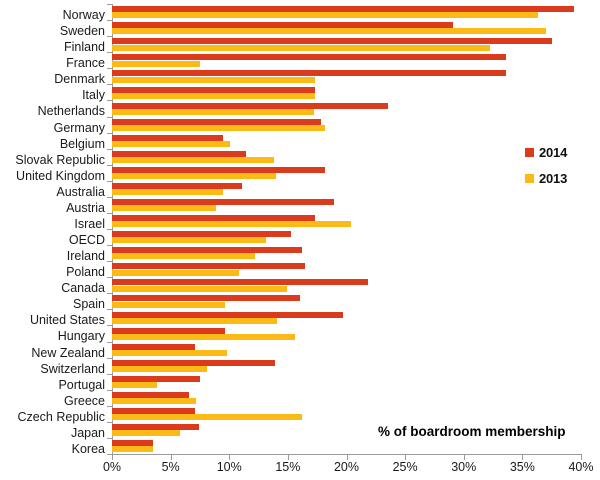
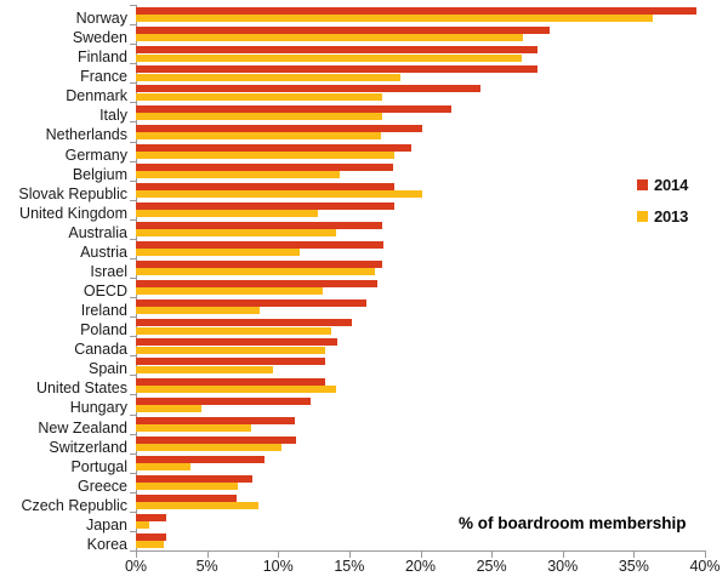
2013/Sweden: 37.0% -> 27.2%
2014/Finland: 37.5% -> 28.2%
2013/Finland: 32.2% -> 27.1%
2014/France: 33.6% -> 28.2%
2013/France: 7.5% -> 18.6%
2014/Denmark: 33.6% -> 24.2%
2014/Italy: 17.3% -> 22.2%
2014/Netherlands: 23.5% -> 20.1%
2014/Germany: 17.8% -> 19.4%
2014/Belgium: 9.5% -> 18.1%
2013/Belgium: 10.1% -> 14.3%
2014/Slovak Republic: 11.4% -> 18.2%
2013/Slovak Republic: 13.8% -> 20.1%
2013/United Kingdom: 14.0% -> 12.8%
2014/Australia: 11.1% -> 17.3%
2013/Australia: 9.5% -> 14.1%
2014/Austria: 18.9% -> 17.4%
2013/Austria: 8.9% -> 11.5%
2013/Israel: 20.4% -> 16.8%
2014/OECD: 15.3% -> 17.0%
2013/Ireland: 12.2% -> 8.7%
2014/Poland: 16.5% -> 15.2%
2013/Poland: 10.8% -> 13.7%
2014/Canada: 21.8% -> 14.2%
2013/Canada: 14.9% -> 13.3%
2014/Spain: 16.0% -> 13.3%
2014/United States: 19.7% -> 13.3%
2014/Hungary: 9.6% -> 12.3%
2013/Hungary: 15.6% -> 4.6%
2014/New Zealand: 7.1% -> 11.2%
2013/New Zealand: 9.8% -> 8.1%
2014/Switzerland: 13.9% -> 11.3%
2013/Switzerland: 8.1% -> 10.2%
2014/Portugal: 7.5% -> 9.0%
2014/Greece: 6.6% -> 8.2%
2013/Czech Republic: 16.2% -> 8.6%
2014/Japan: 7.4% -> 2.1%
2013/Japan: 5.8% -> 0.9%
2014/Korea: 3.5% -> 2.1%
2013/Korea: 3.5% -> 2.0%
